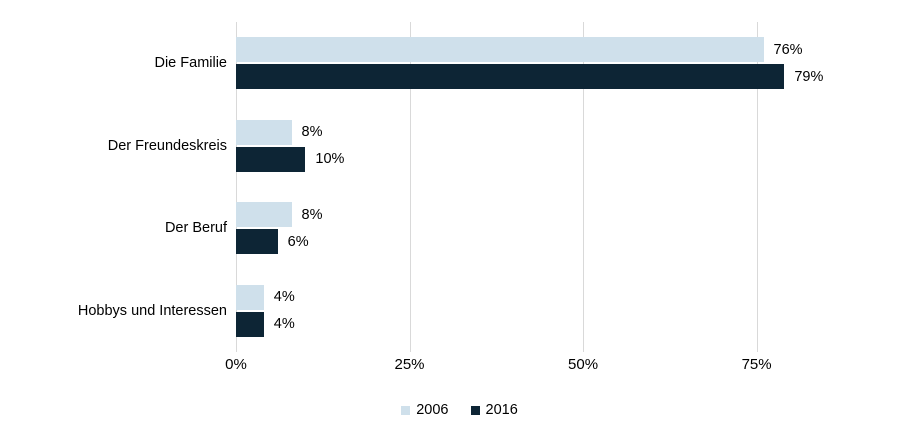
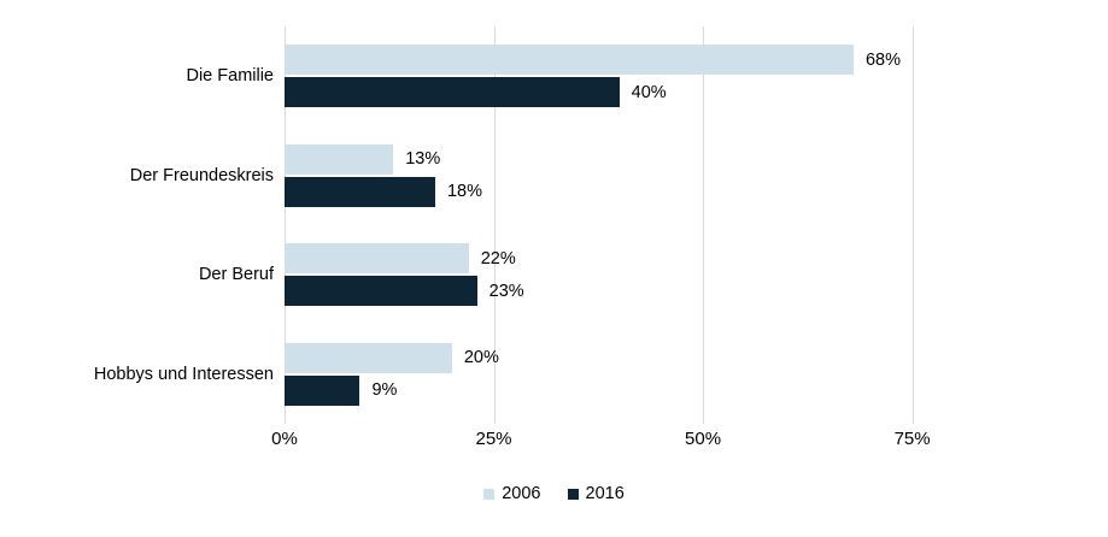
2006/Die Familie: 76% -> 68%
2016/Die Familie: 79% -> 40%
2006/Der Freundeskreis: 8% -> 13%
2016/Der Freundeskreis: 10% -> 18%
2006/Der Beruf: 8% -> 22%
2016/Der Beruf: 6% -> 23%
2006/Hobbys und Interessen: 4% -> 20%
2016/Hobbys und Interessen: 4% -> 9%
